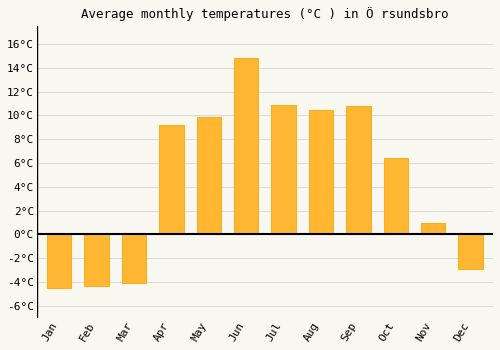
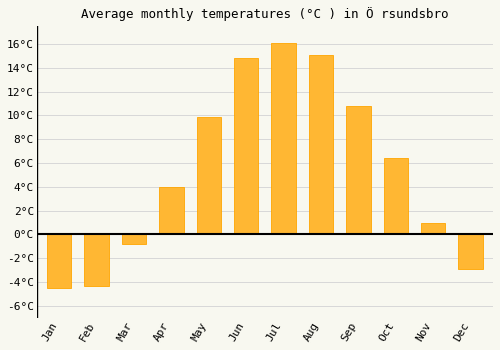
Mar: -4.1°C -> -0.8°C
Apr: 9.2°C -> 4.0°C
Jul: 10.9°C -> 16.1°C
Aug: 10.5°C -> 15.1°C
